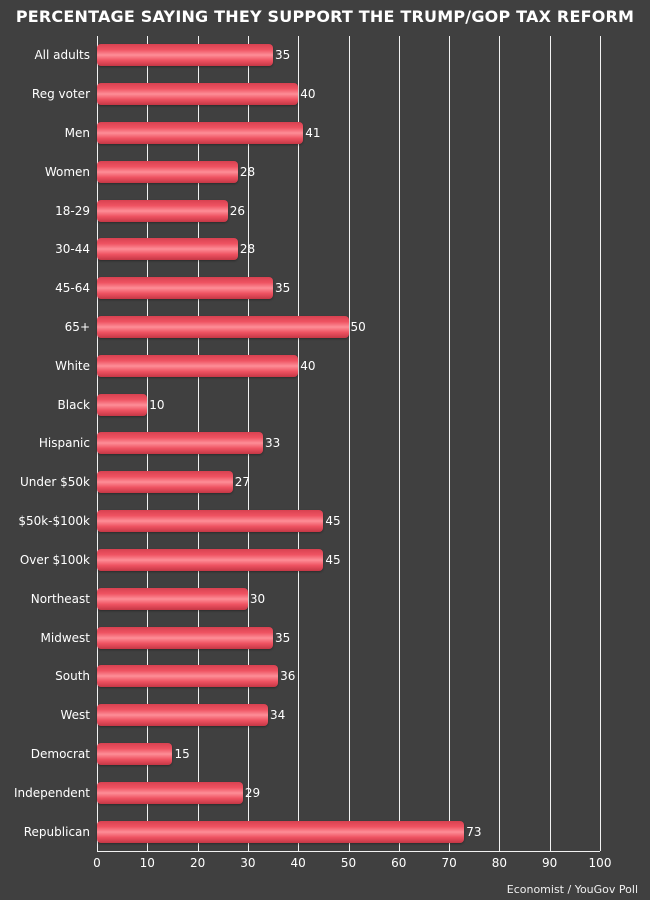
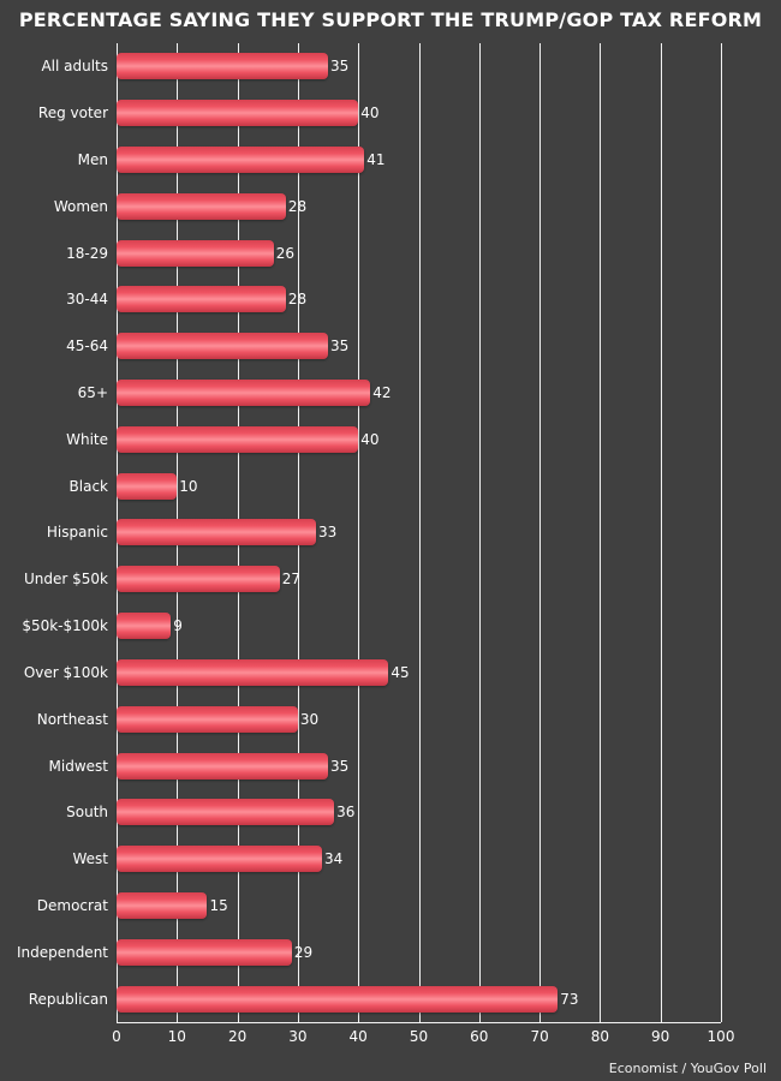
65+: 50 -> 42
$50k-$100k: 45 -> 9
